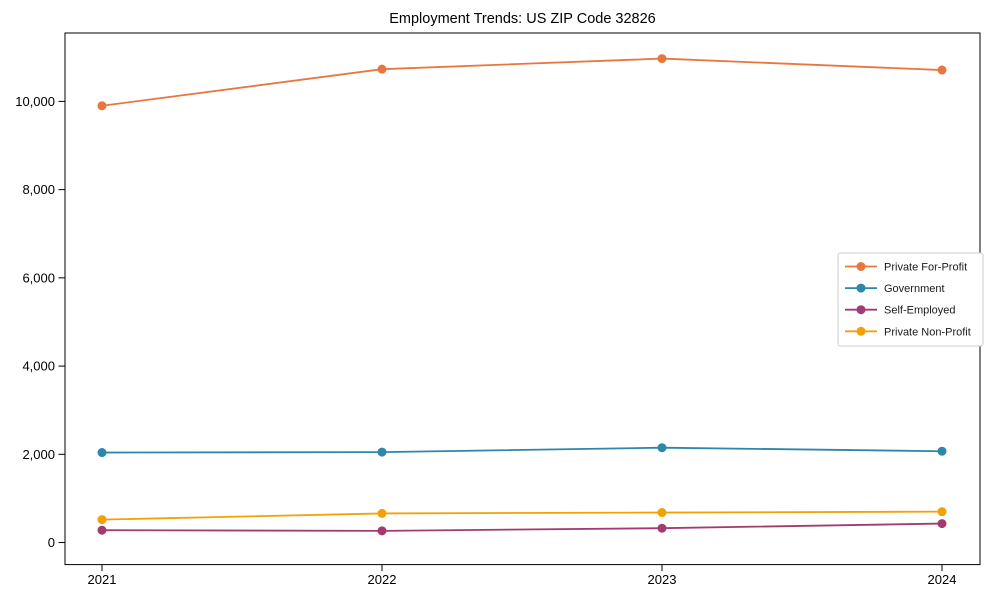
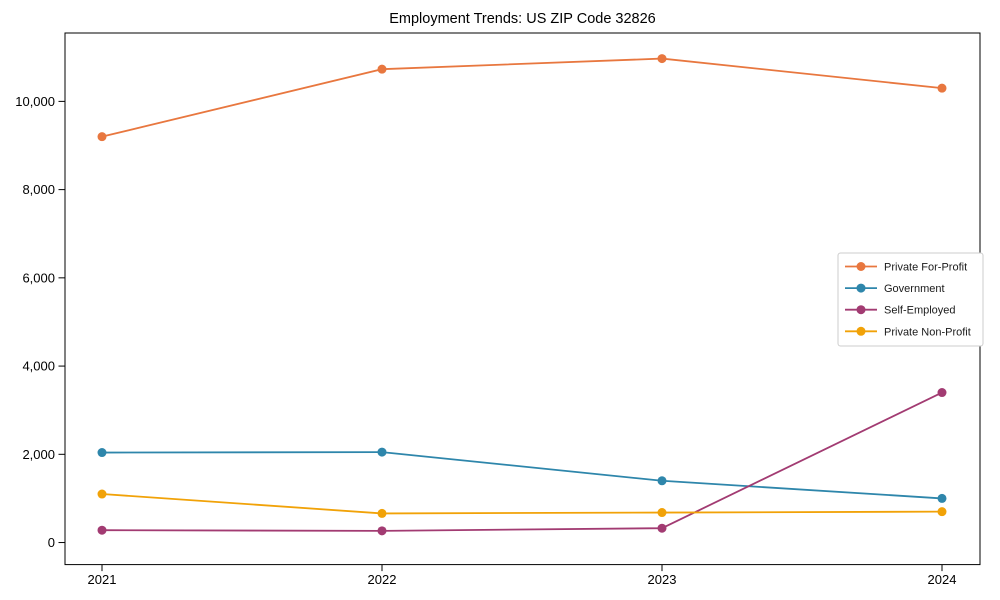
Private For-Profit/2021: 9900 -> 9200
Private Non-Profit/2021: 500 -> 1100
Government/2023: 2200 -> 1400
Private For-Profit/2024: 10700 -> 10300
Government/2024: 2100 -> 1000
Self-Employed/2024: 400 -> 3400
